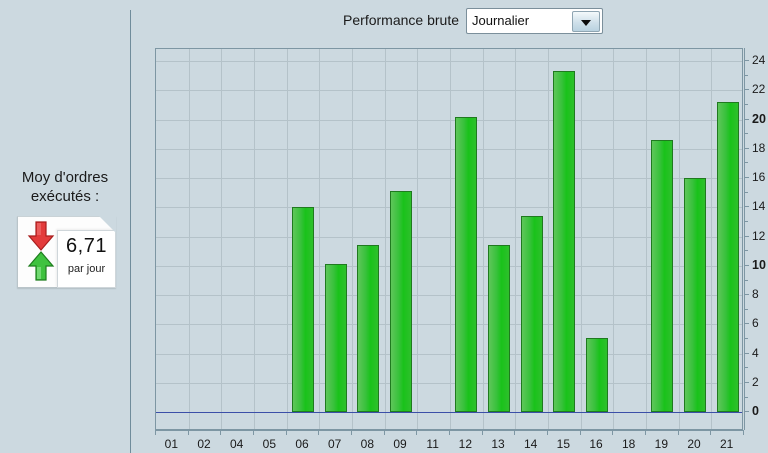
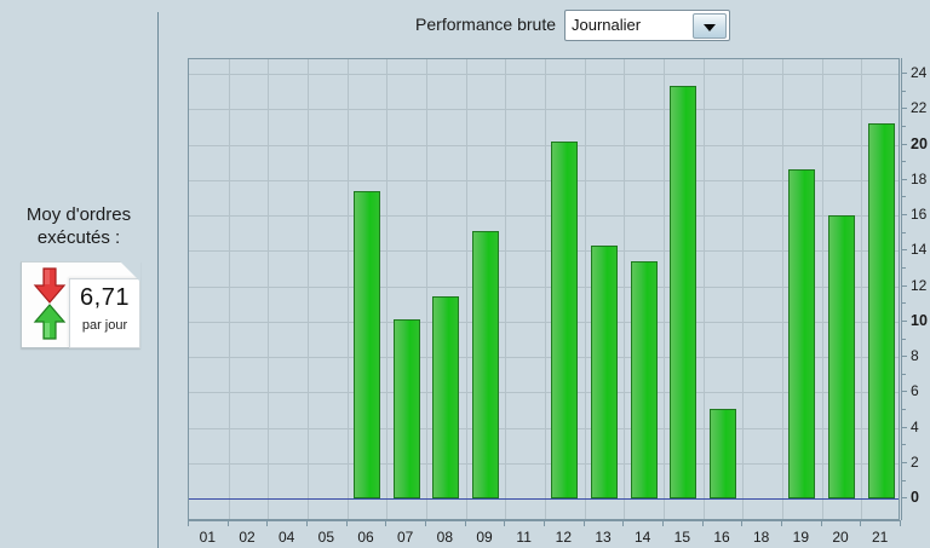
06: 14.0 -> 17.4
13: 11.4 -> 14.3
